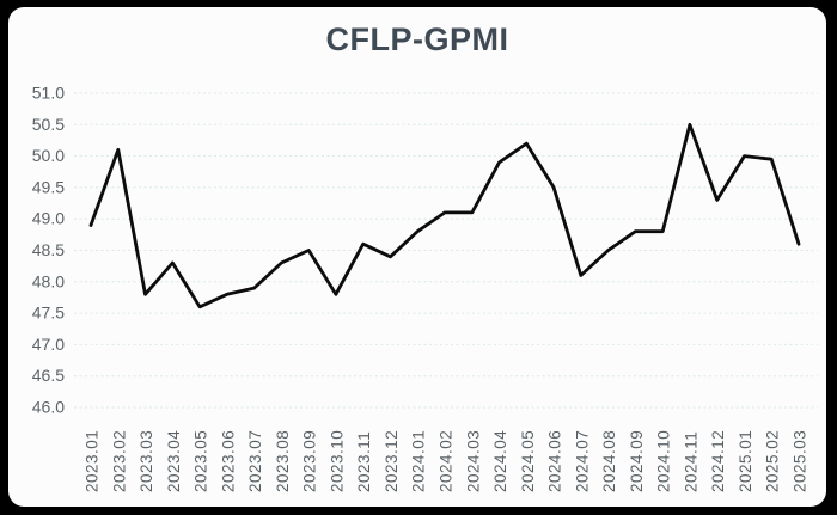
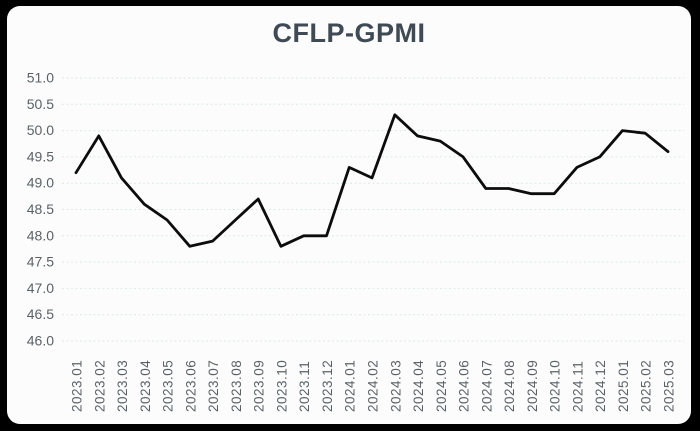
2023.01: 48.9 -> 49.2
2023.02: 50.1 -> 49.9
2023.03: 47.8 -> 49.1
2023.04: 48.3 -> 48.6
2023.05: 47.6 -> 48.3
2023.09: 48.5 -> 48.7
2023.11: 48.6 -> 48.0
2023.12: 48.4 -> 48.0
2024.01: 48.8 -> 49.3
2024.03: 49.1 -> 50.3
2024.05: 50.2 -> 49.8
2024.07: 48.1 -> 48.9
2024.08: 48.5 -> 48.9
2024.11: 50.5 -> 49.3
2024.12: 49.3 -> 49.5
2025.03: 48.6 -> 49.6
